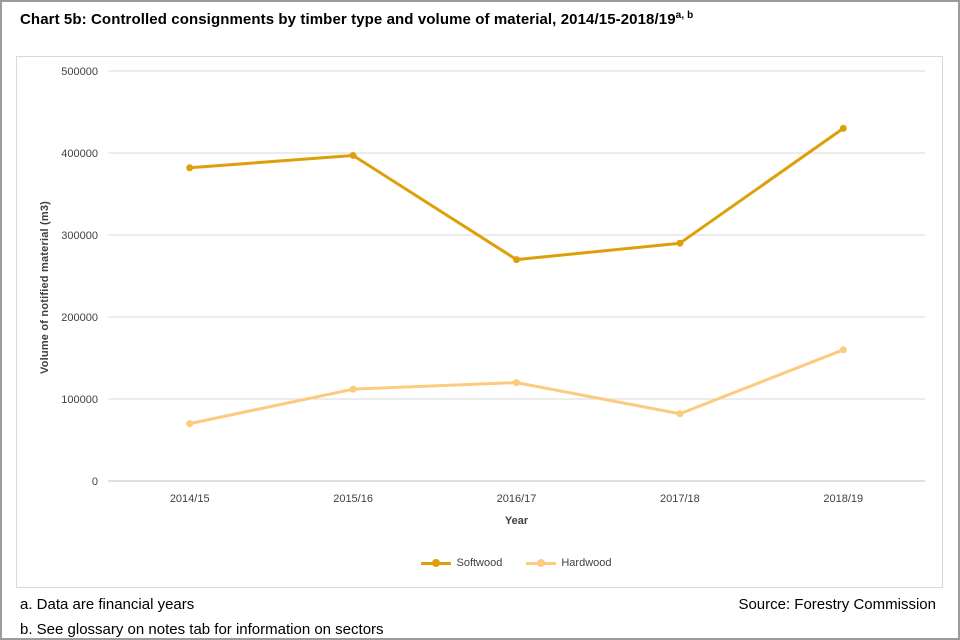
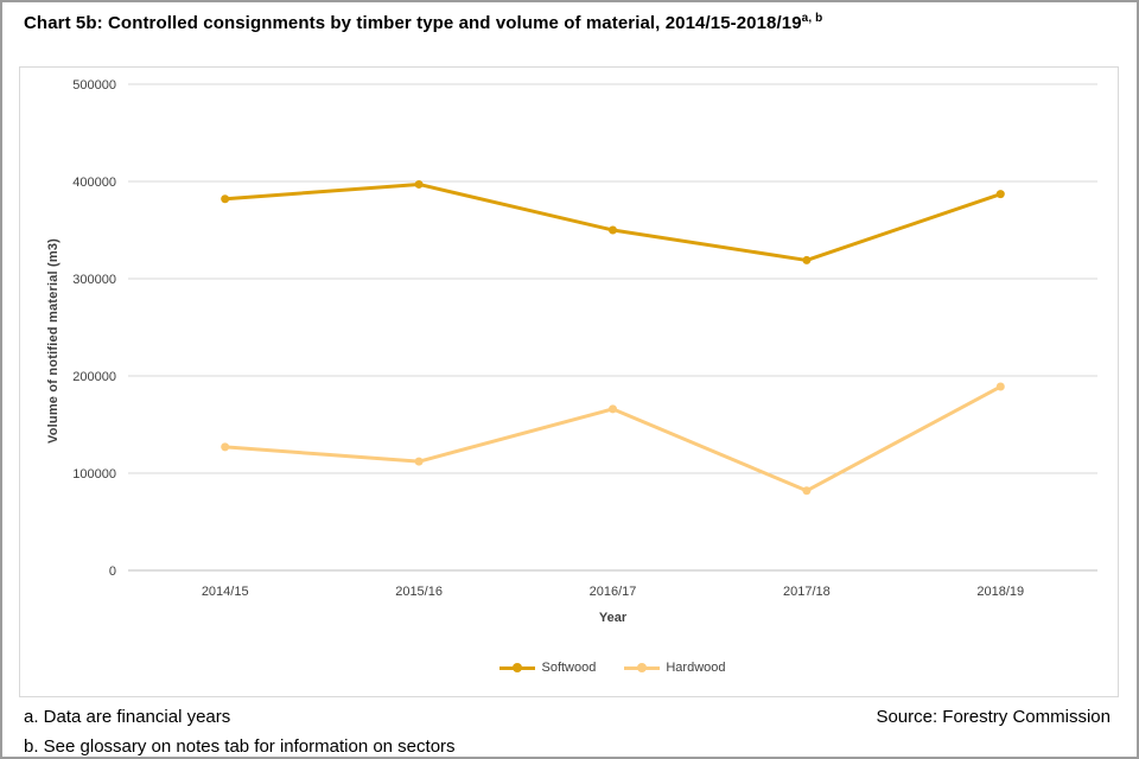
Hardwood/2014/15: 70000 -> 130000
Softwood/2016/17: 270000 -> 350000
Hardwood/2016/17: 120000 -> 170000
Softwood/2017/18: 290000 -> 320000
Softwood/2018/19: 430000 -> 390000
Hardwood/2018/19: 160000 -> 190000
